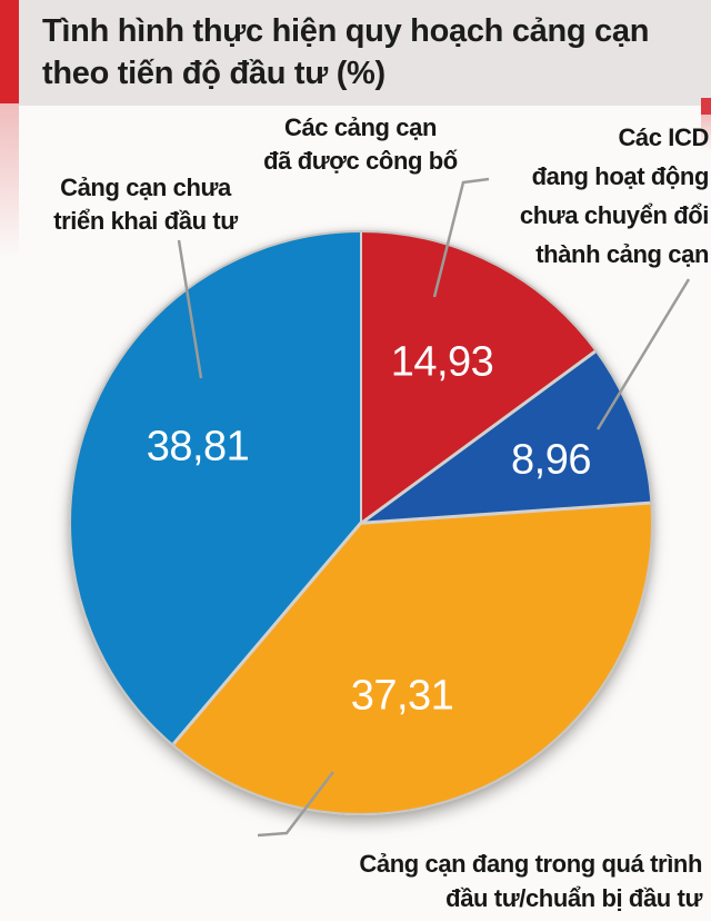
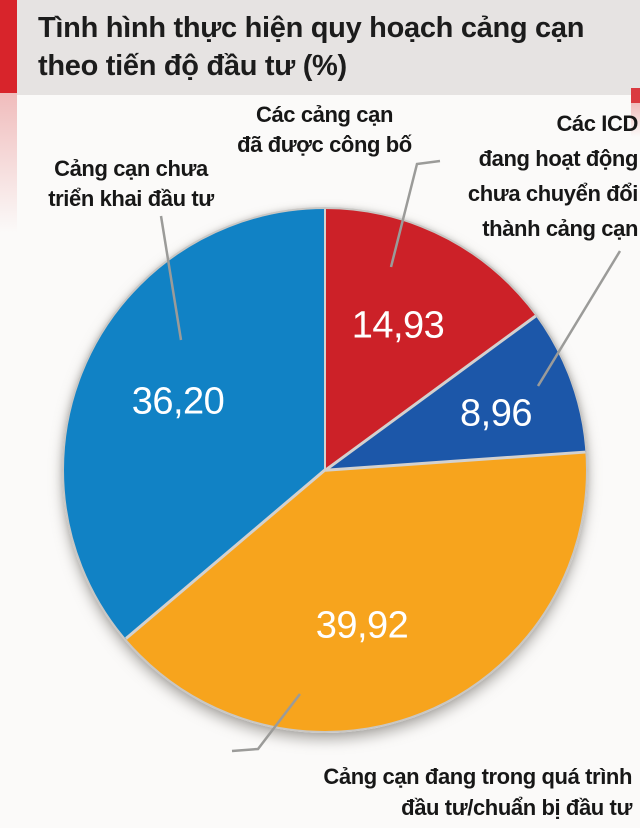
Cảng cạn đang trong quá trình đầu tư/chuẩn bị đầu tư: 37,31 -> 39,92
Cảng cạn chưa triển khai đầu tư: 38,81 -> 36,20
